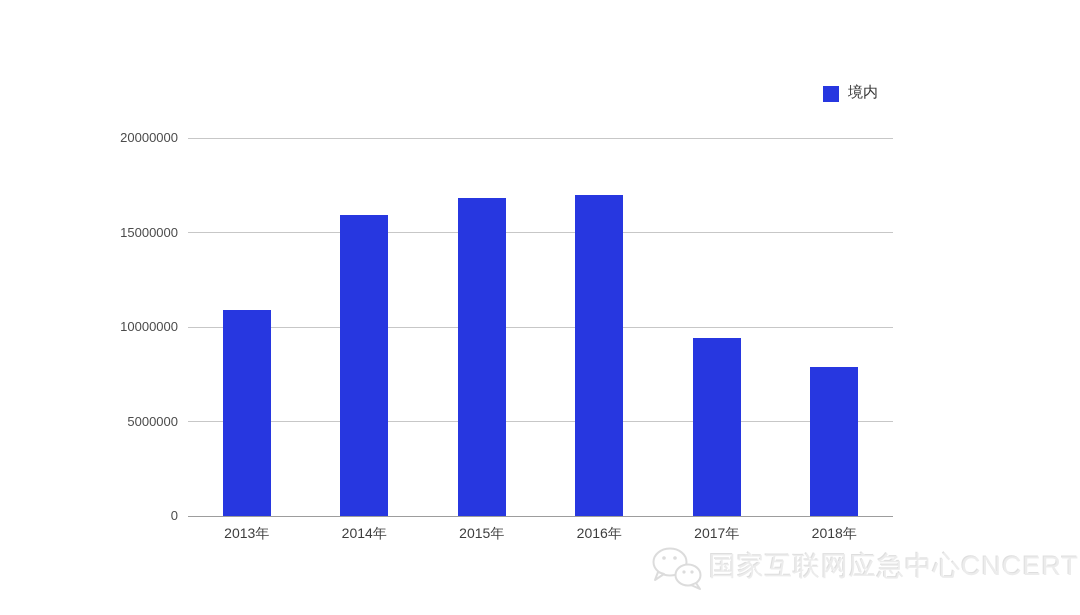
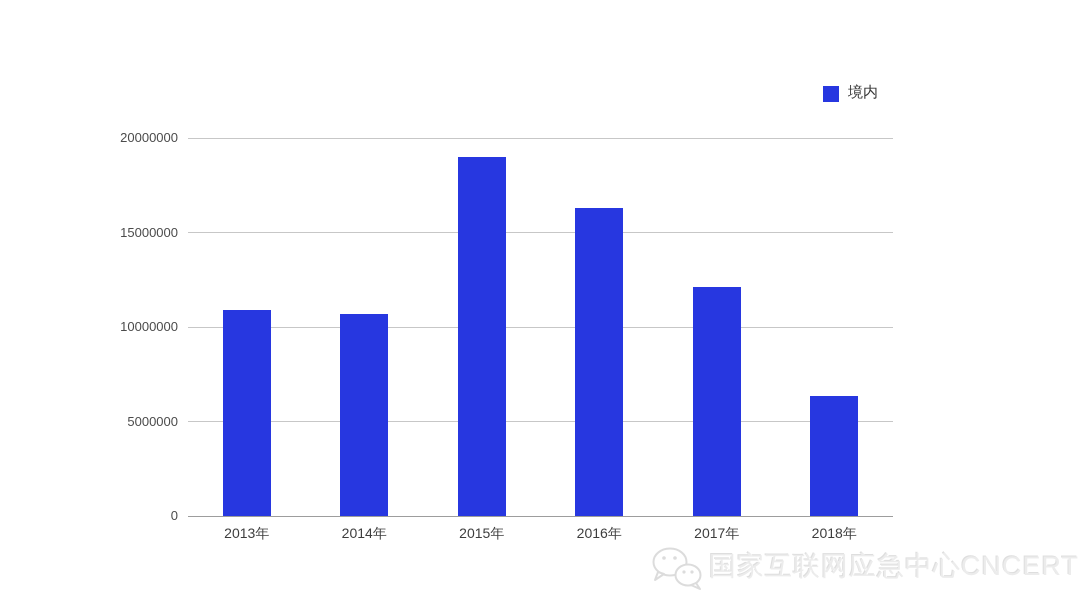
2014年: 15900000 -> 10700000
2015年: 16800000 -> 19000000
2016年: 17000000 -> 16300000
2017年: 9400000 -> 12100000
2018年: 7900000 -> 6400000
